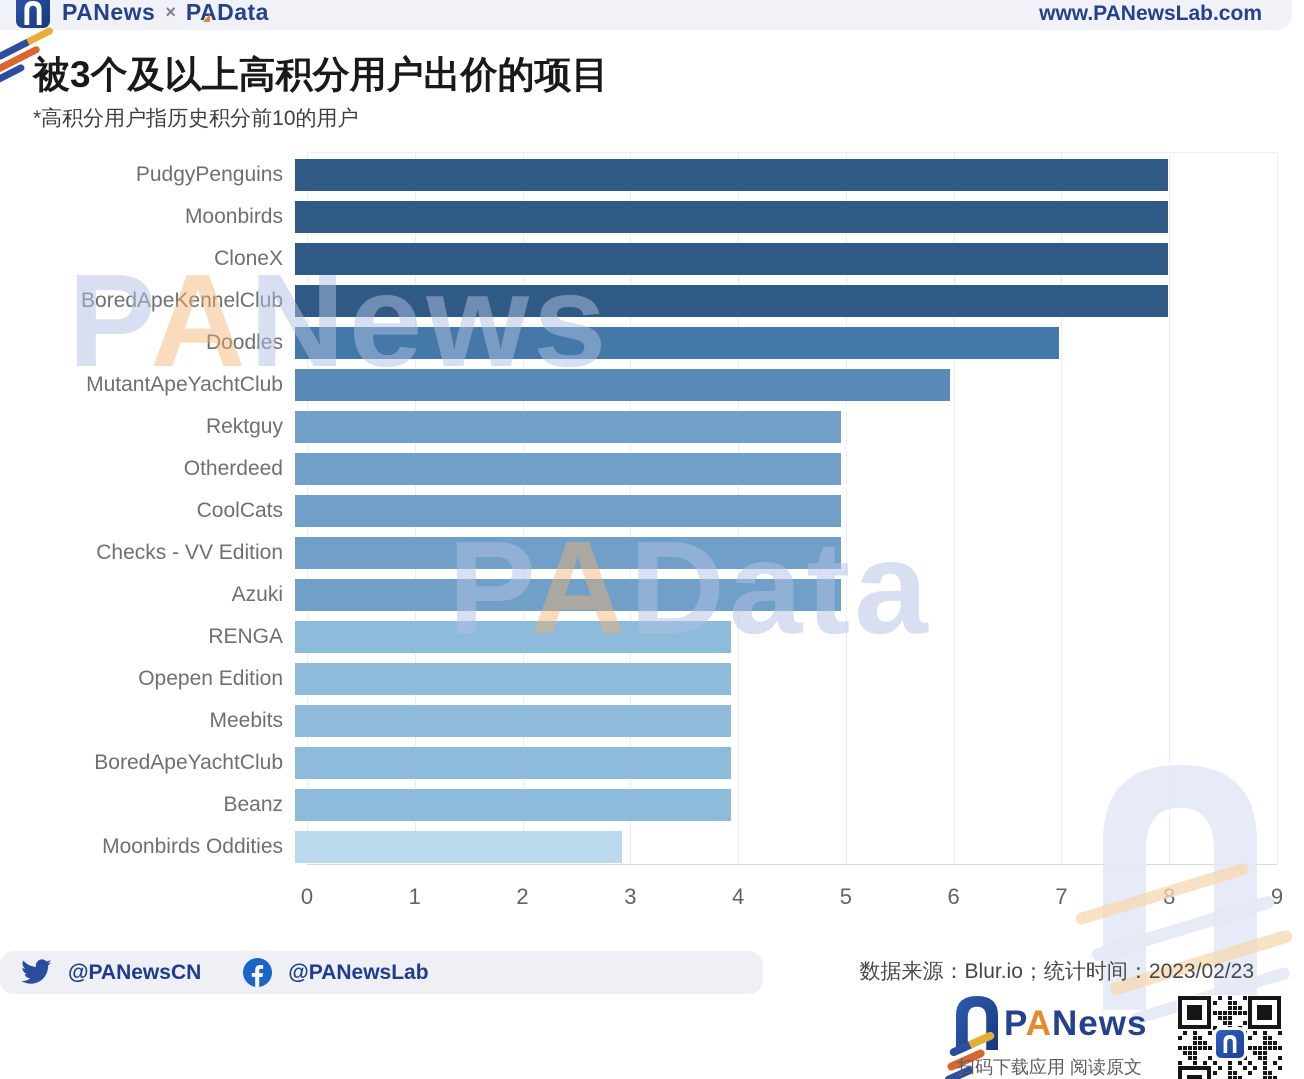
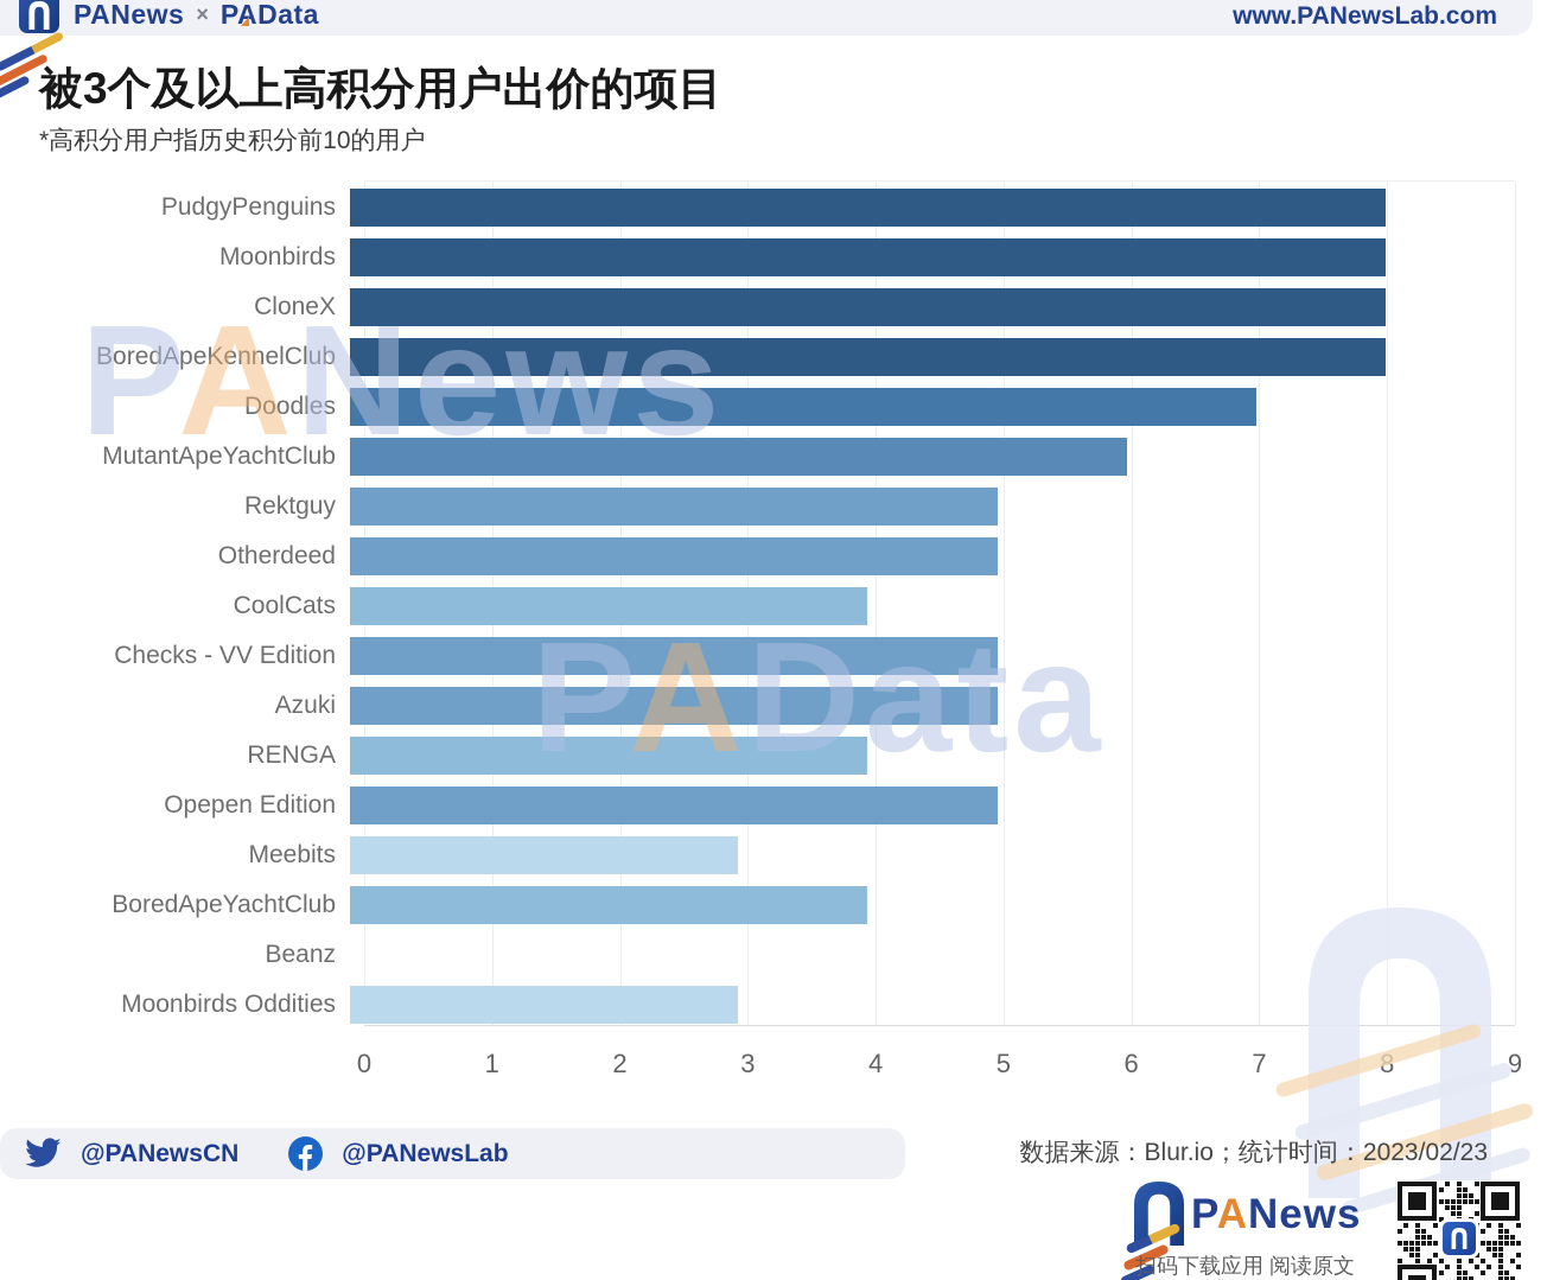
CoolCats: 5 -> 4
Opepen Edition: 4 -> 5
Meebits: 4 -> 3
Beanz: 4 -> 1
